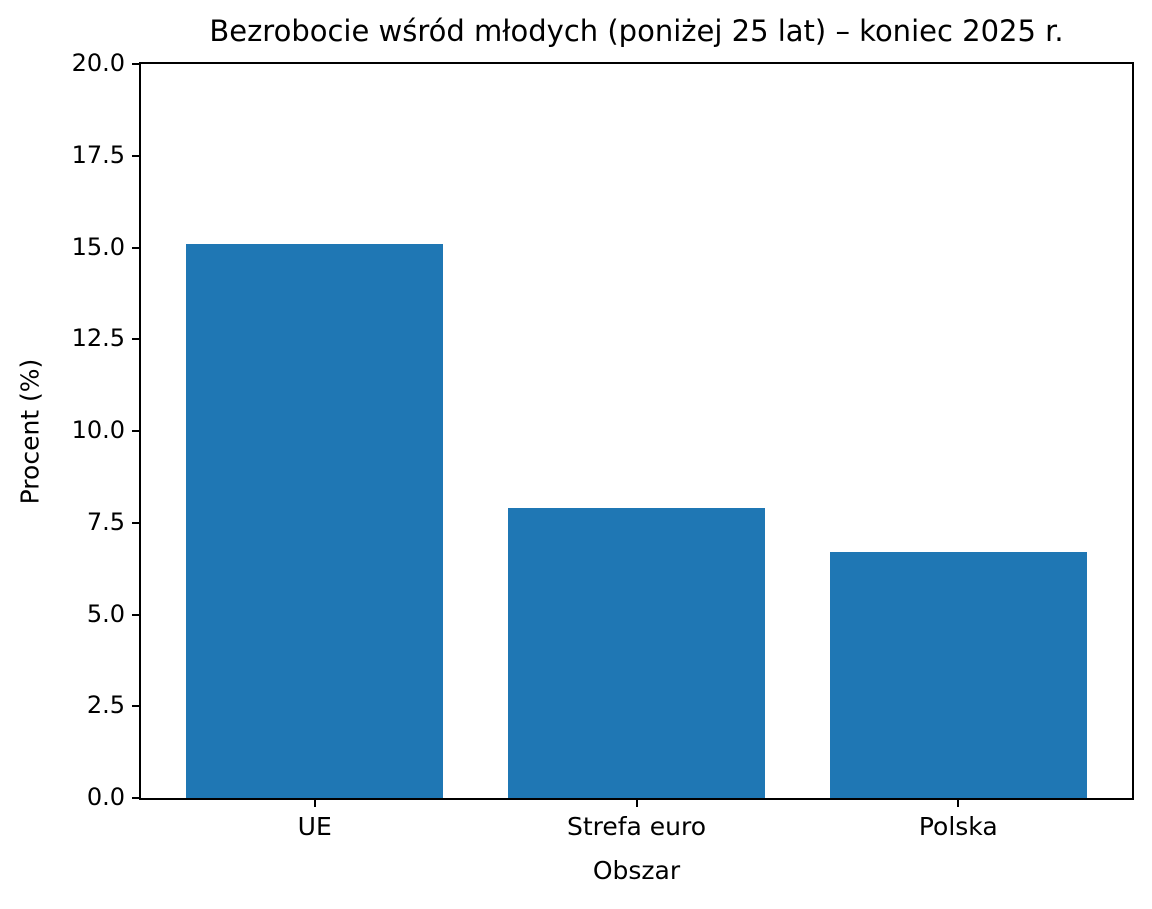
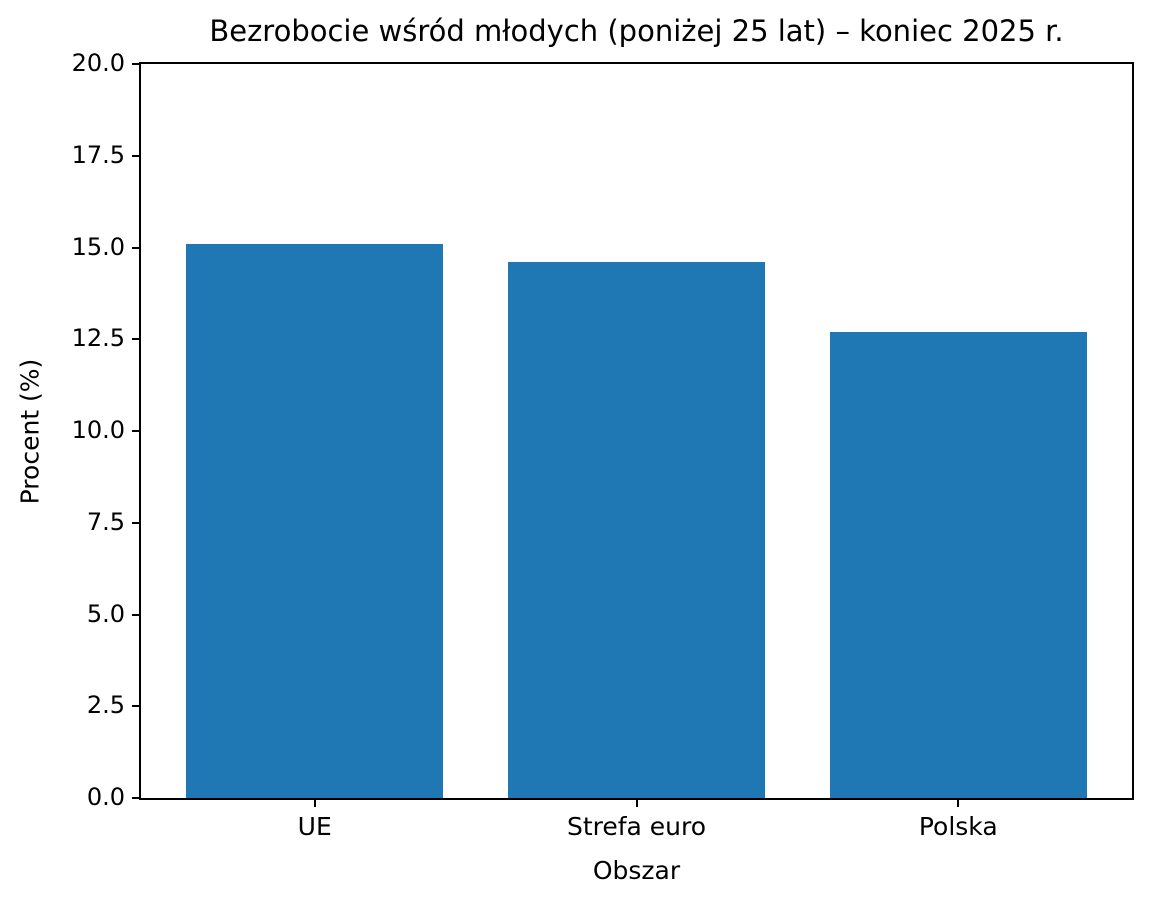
Strefa euro: 7.9 -> 14.6
Polska: 6.7 -> 12.7
